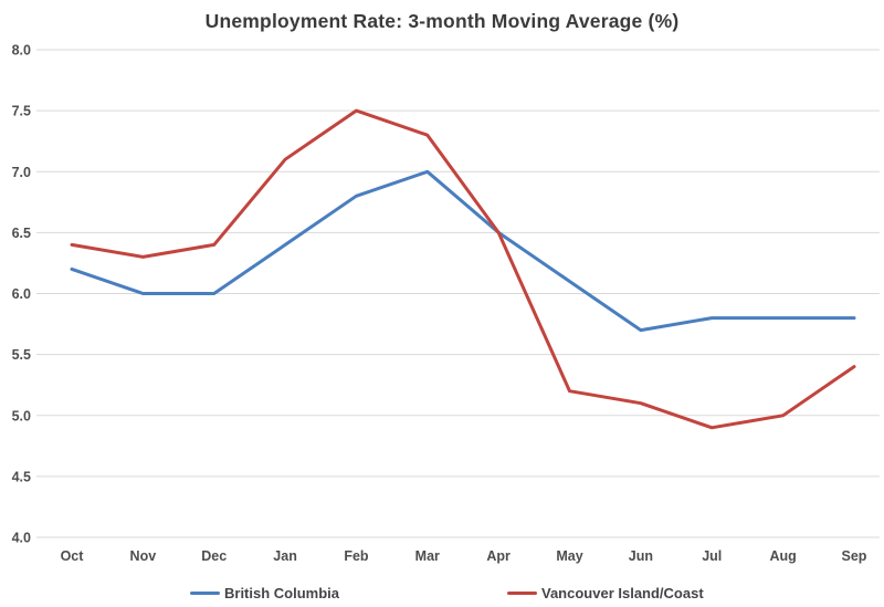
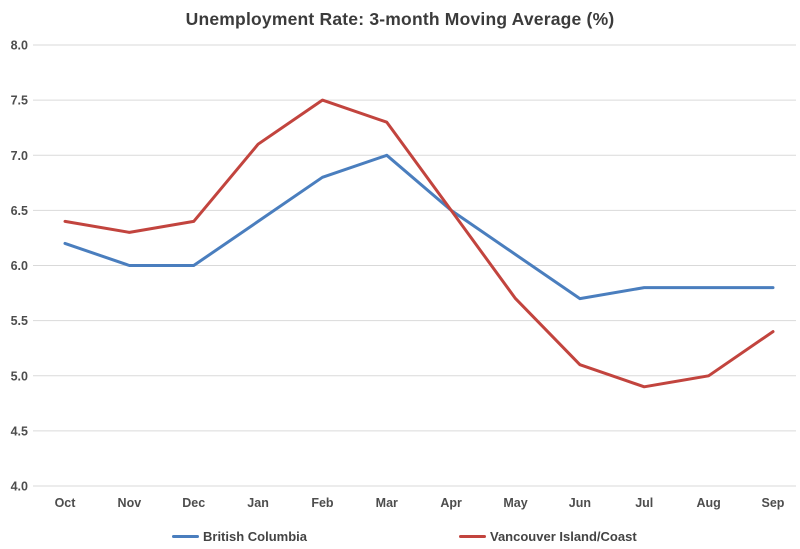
Vancouver Island/Coast/May: 5.2 -> 5.7
